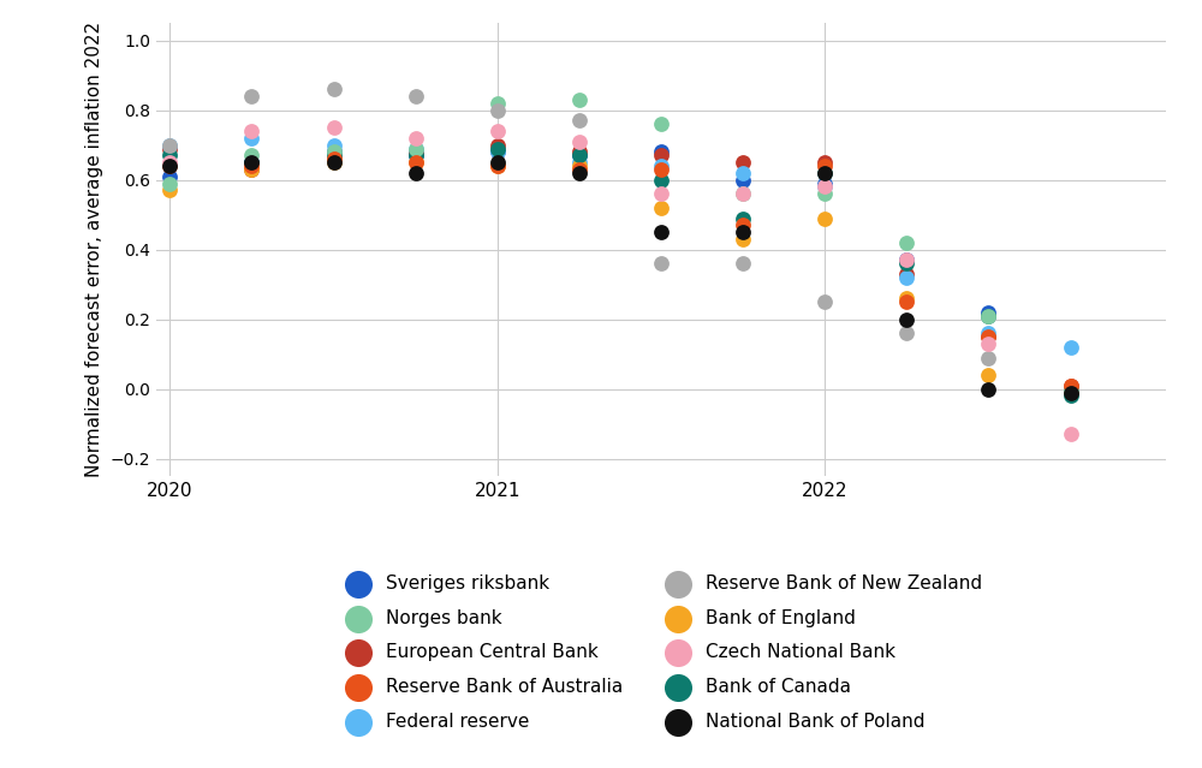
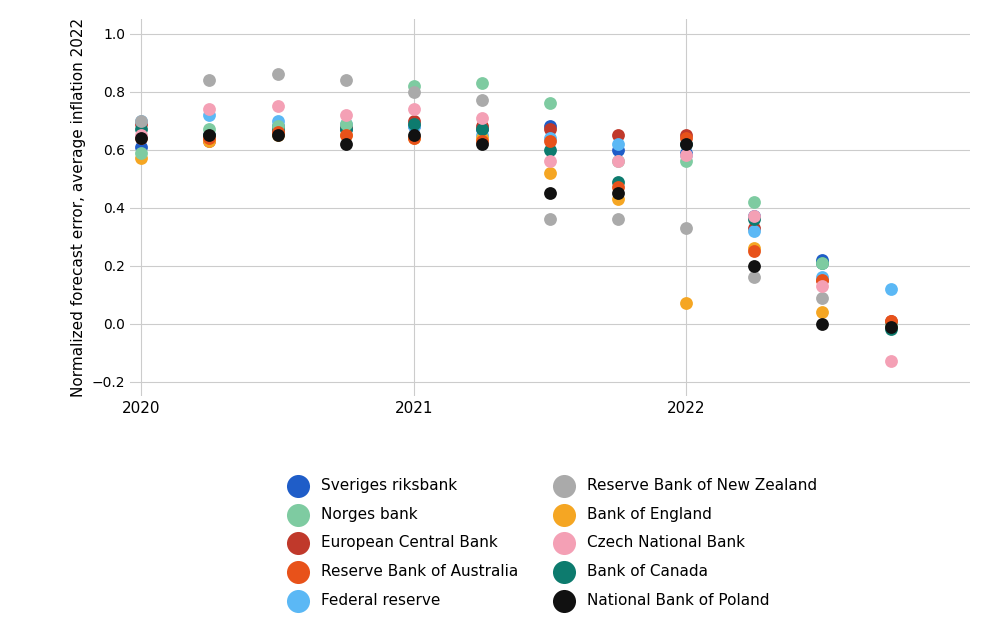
Bank of England/2022: 0.49 -> 0.07
Reserve Bank of New Zealand/2022: 0.25 -> 0.33
